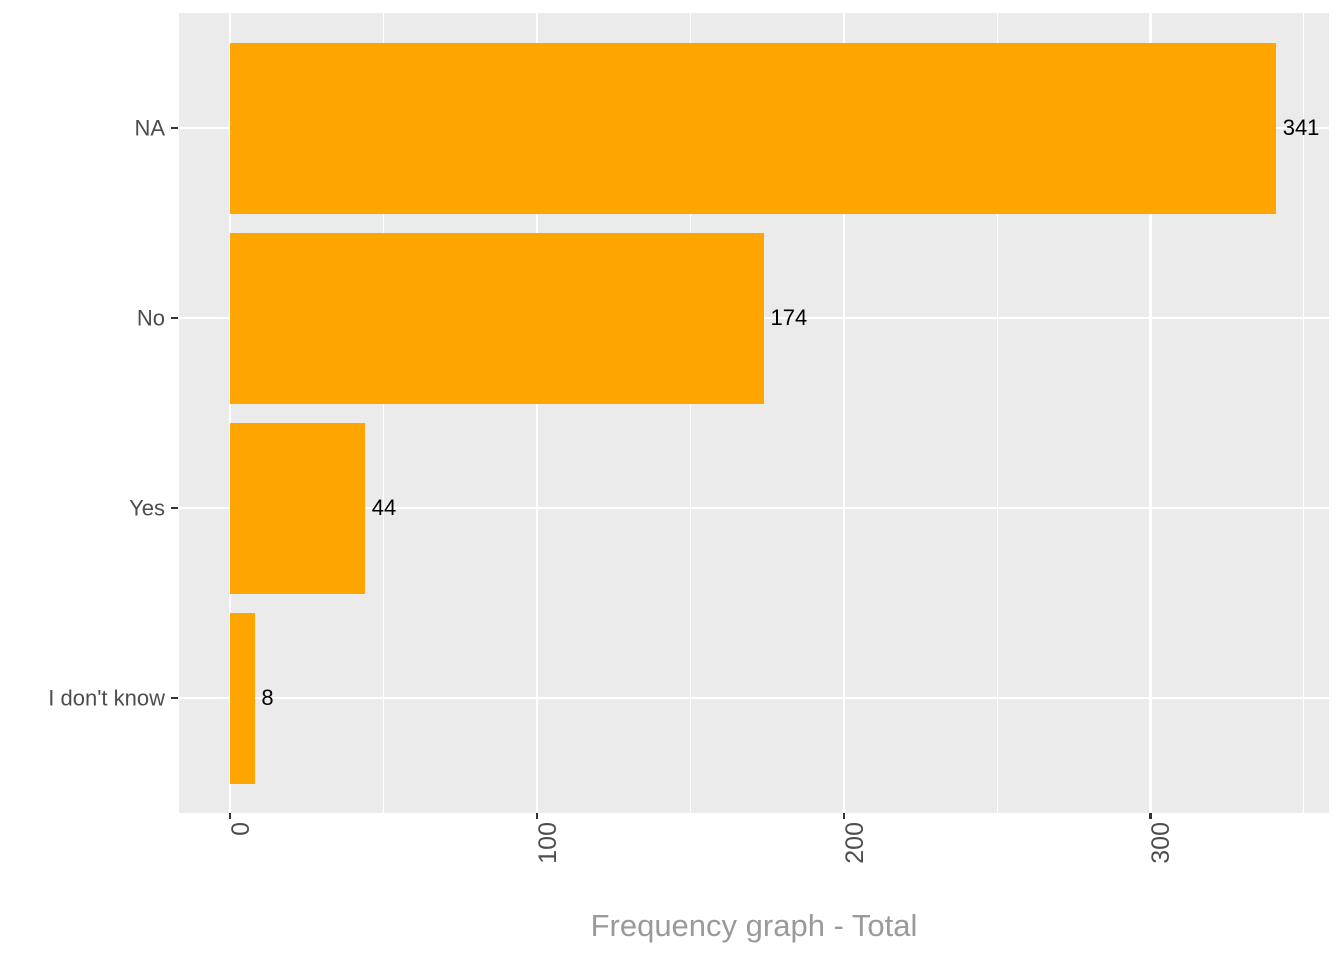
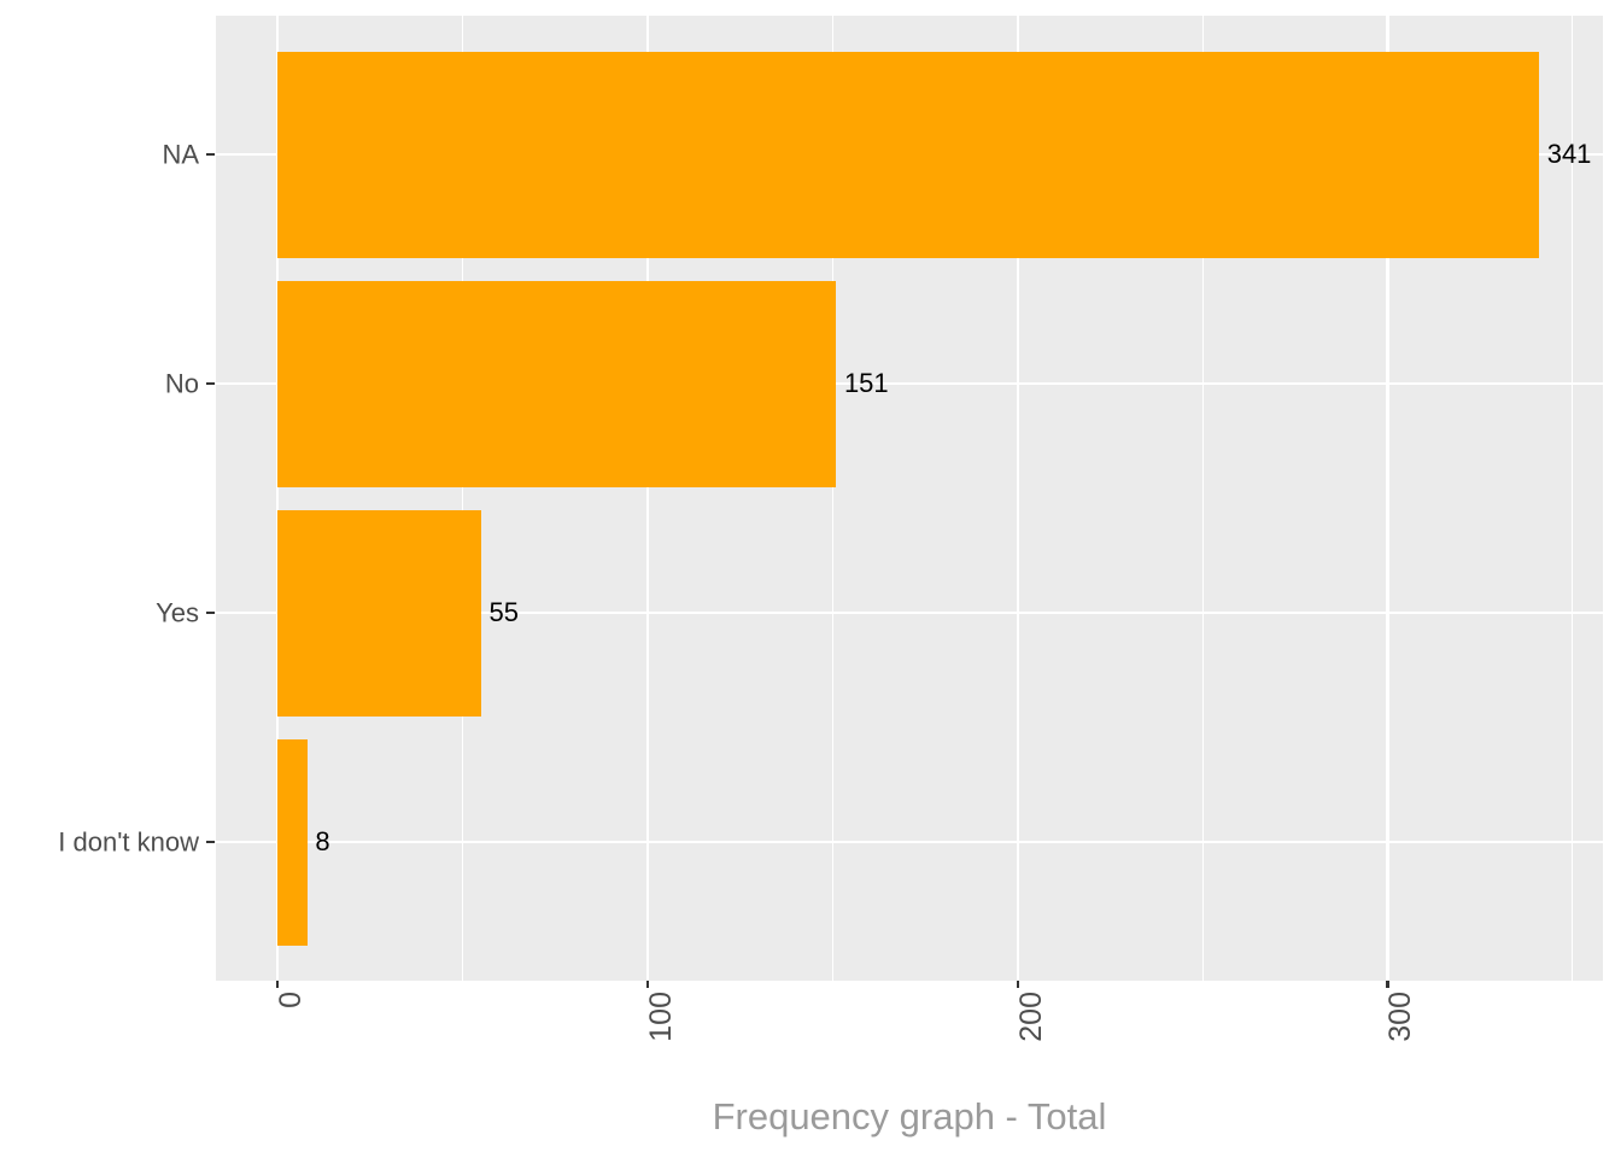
No: 174 -> 151
Yes: 44 -> 55
